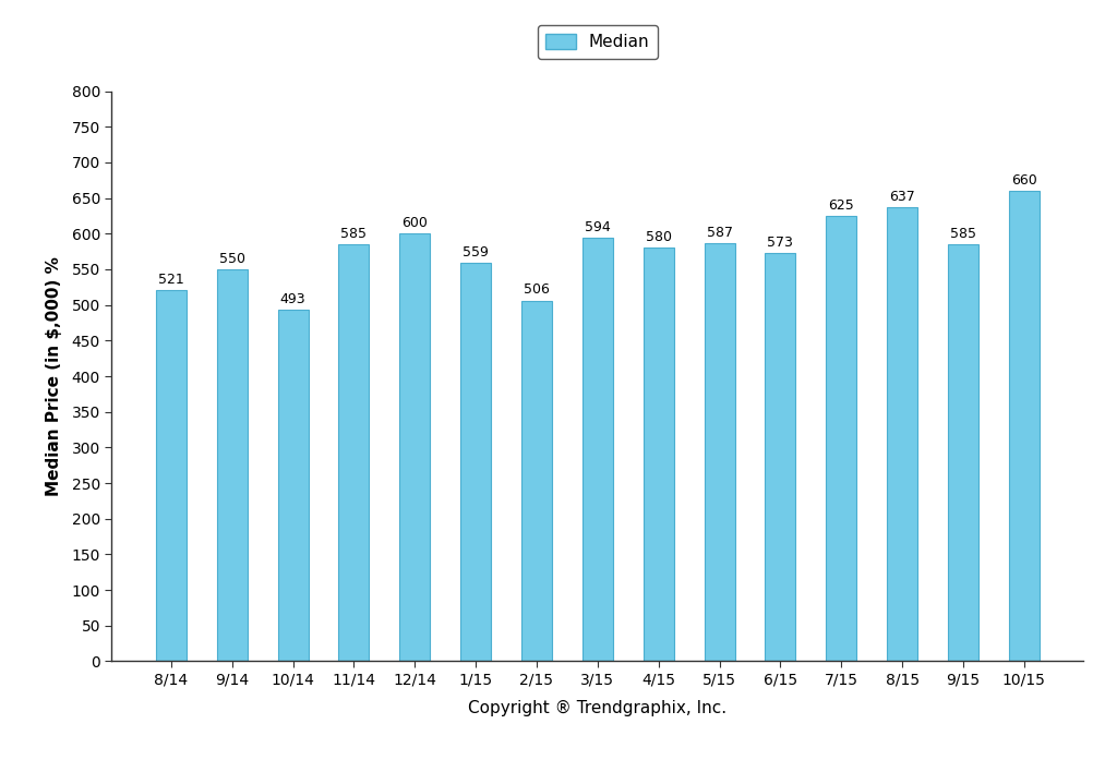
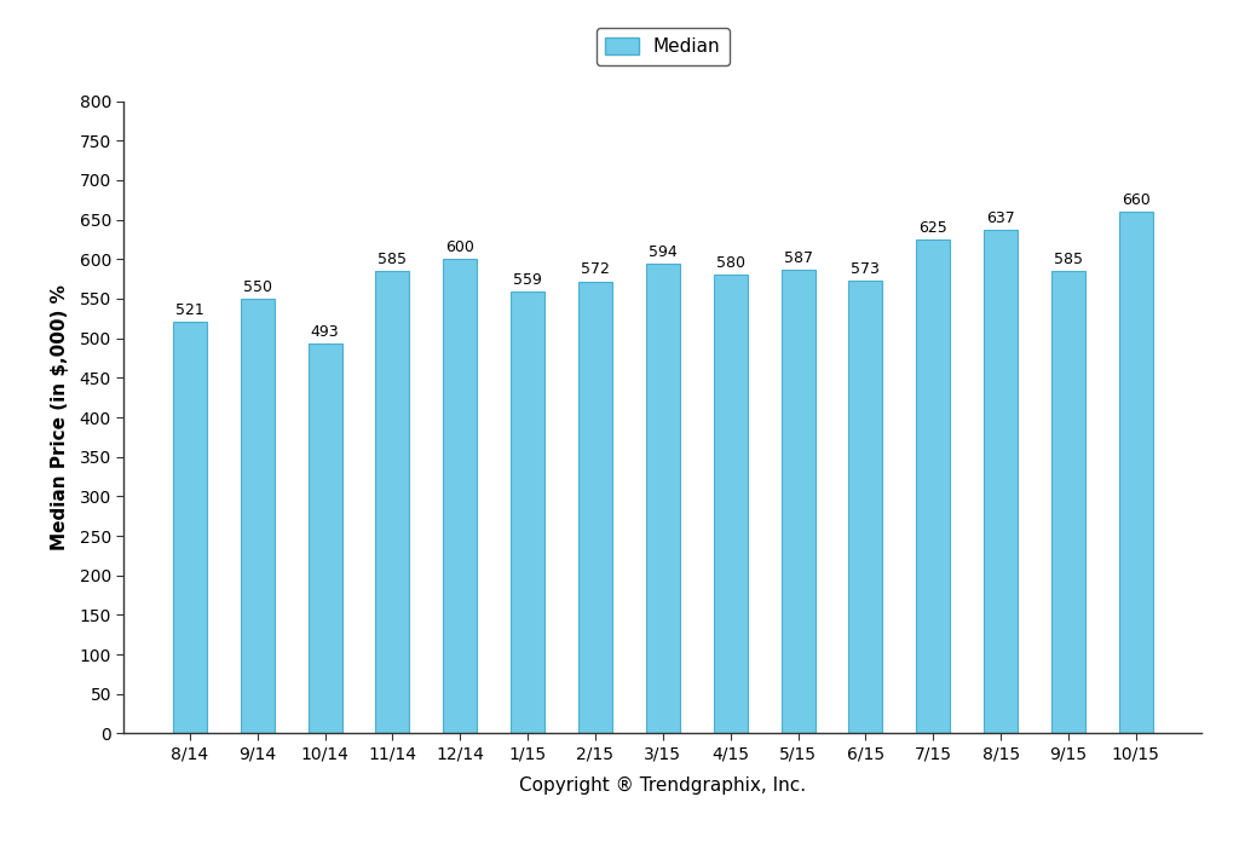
2/15: 506 -> 572
